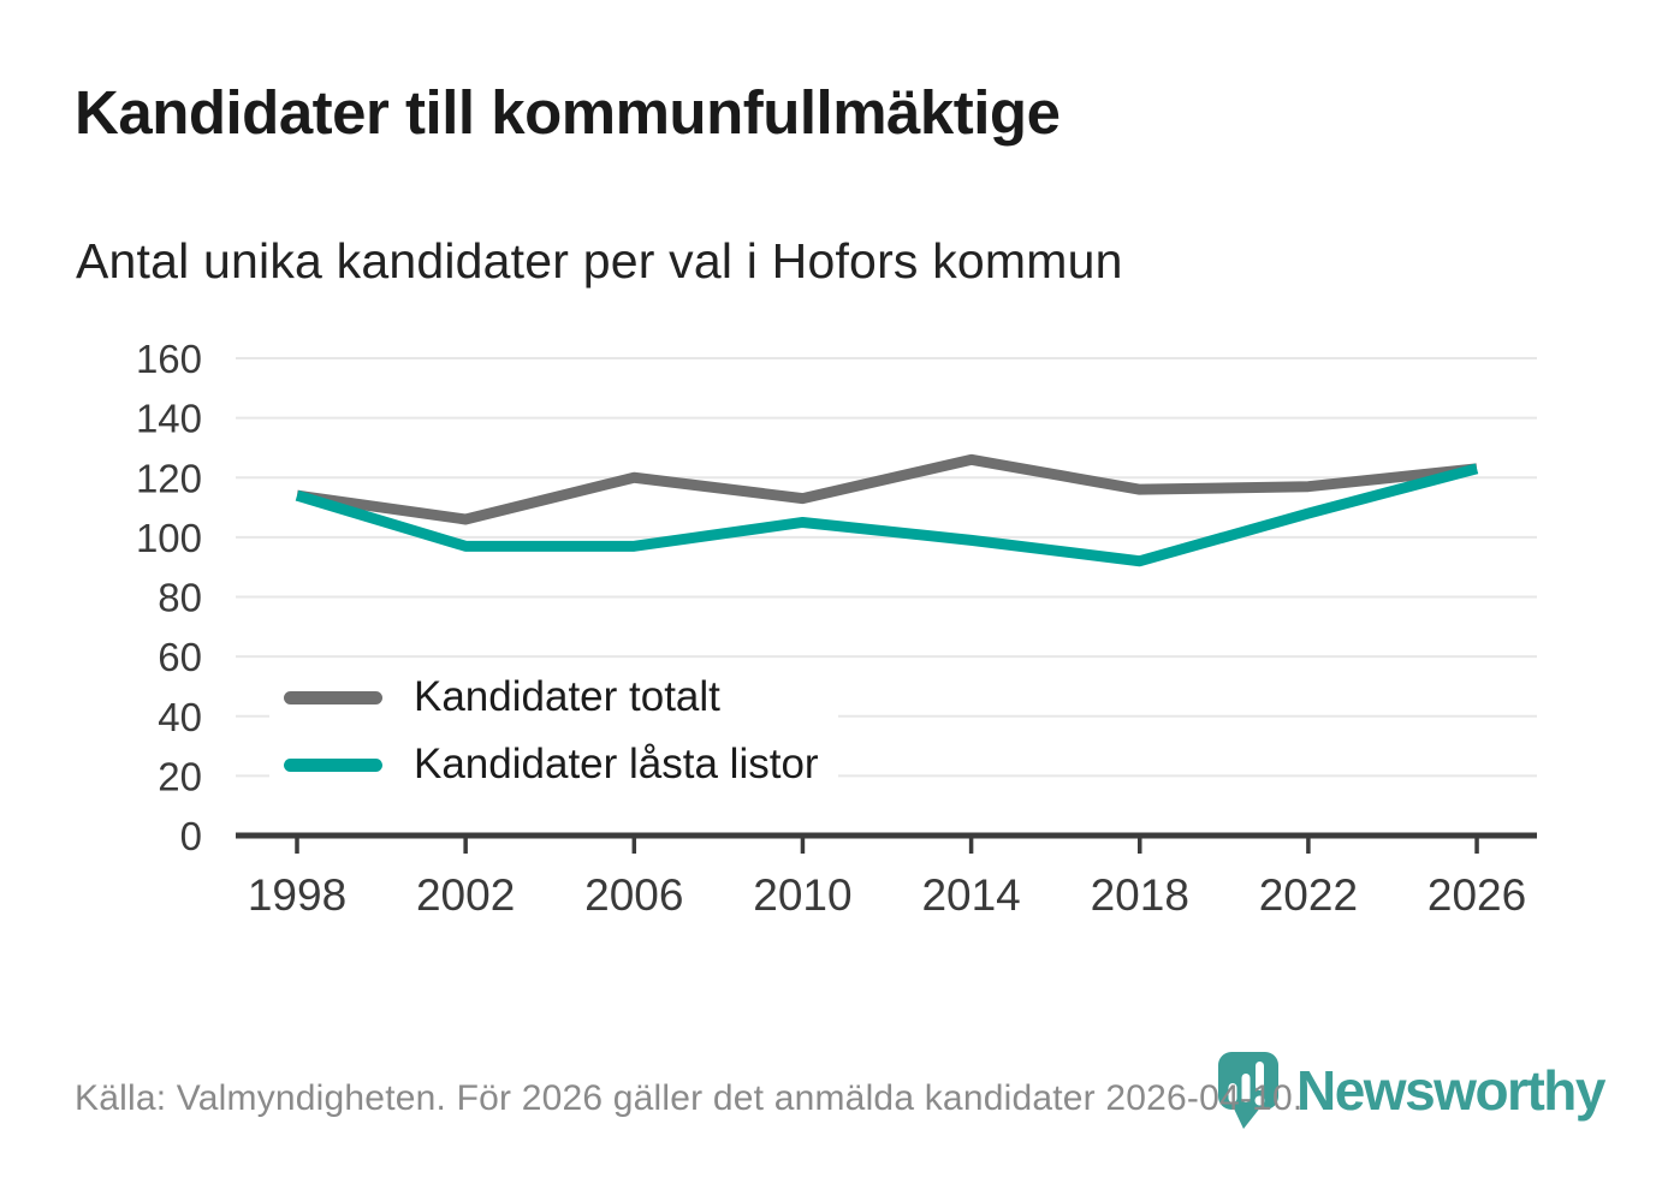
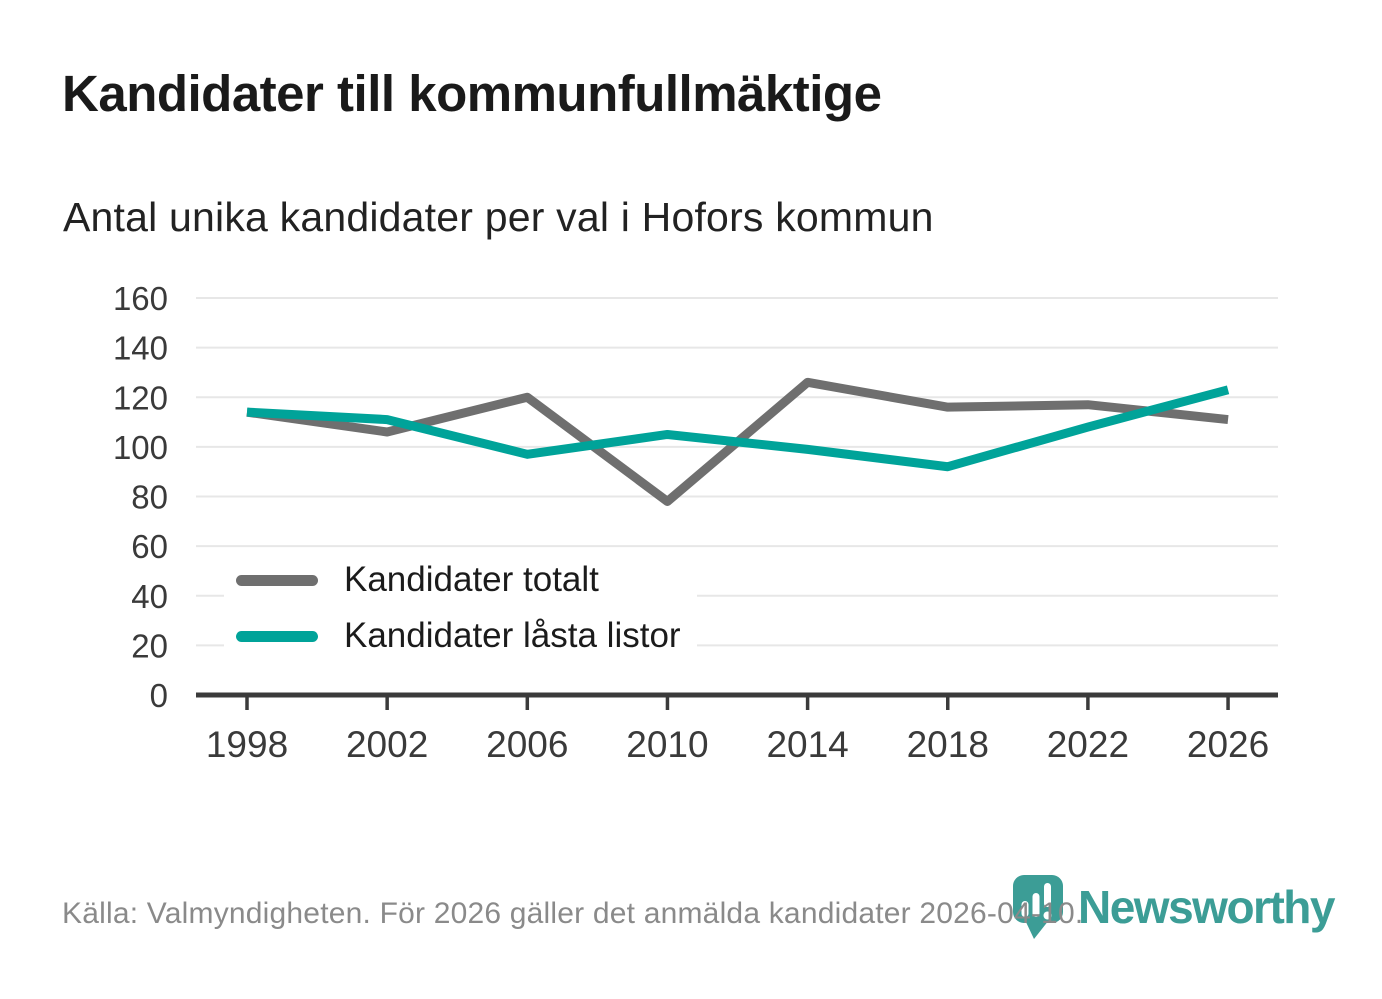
Kandidater låsta listor/2002: 97 -> 111
Kandidater totalt/2010: 113 -> 78
Kandidater totalt/2026: 123 -> 111
